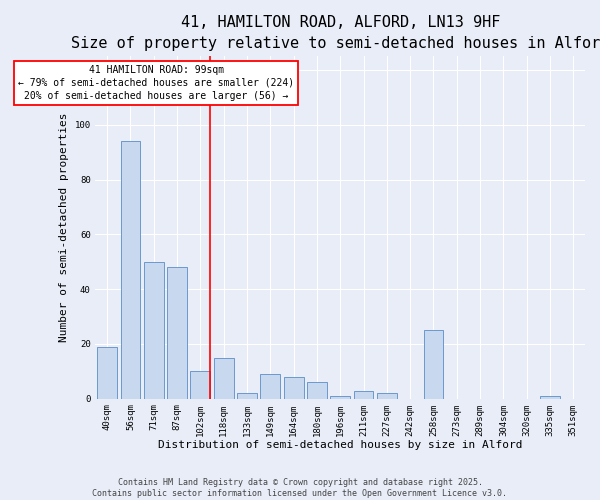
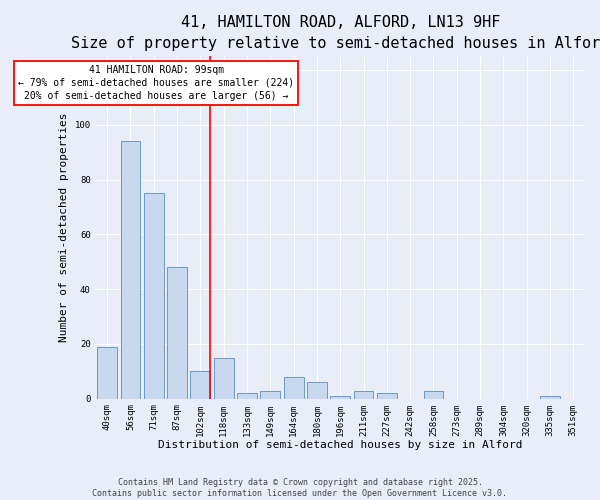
71sqm: 50 -> 75
149sqm: 9 -> 3
258sqm: 25 -> 3
